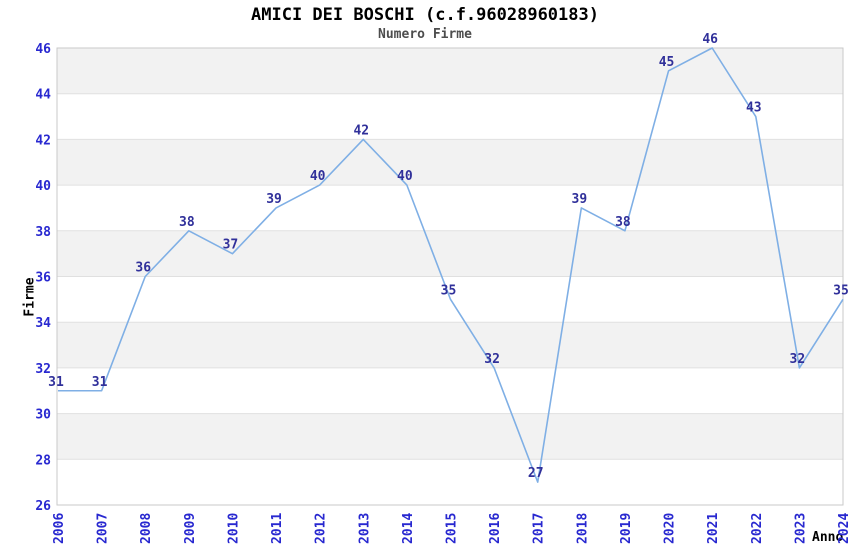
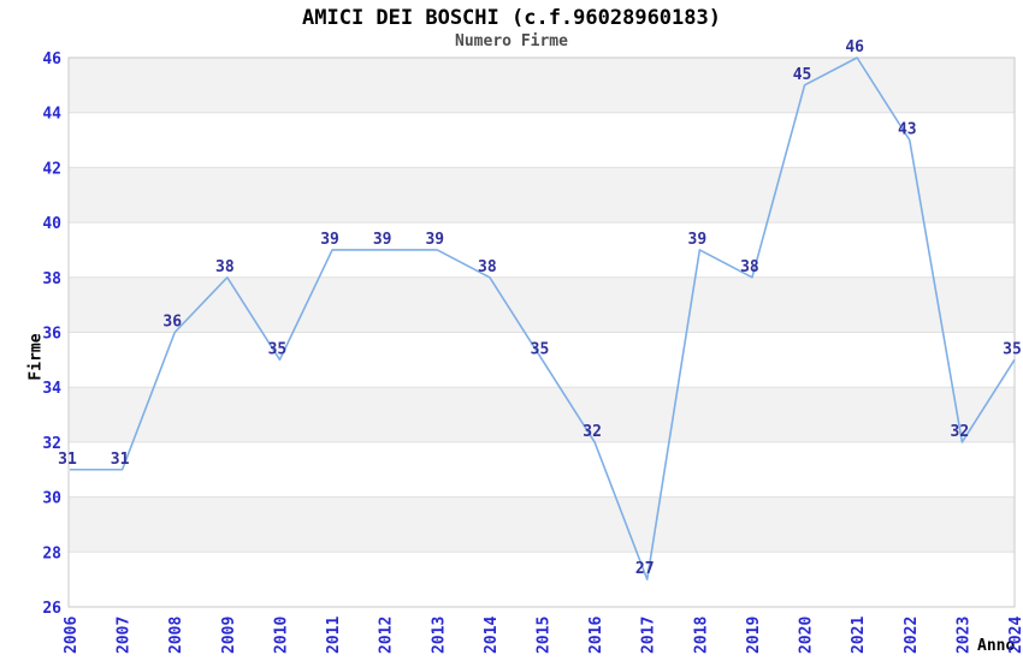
2010: 37 -> 35
2012: 40 -> 39
2013: 42 -> 39
2014: 40 -> 38
